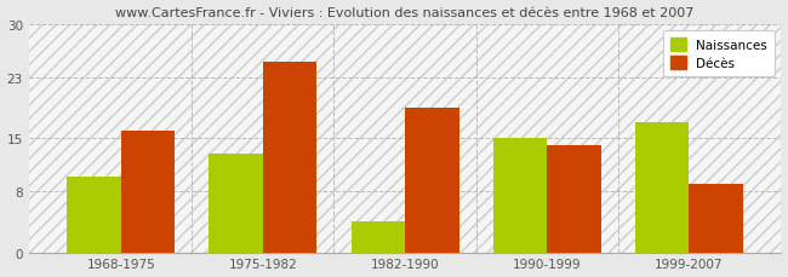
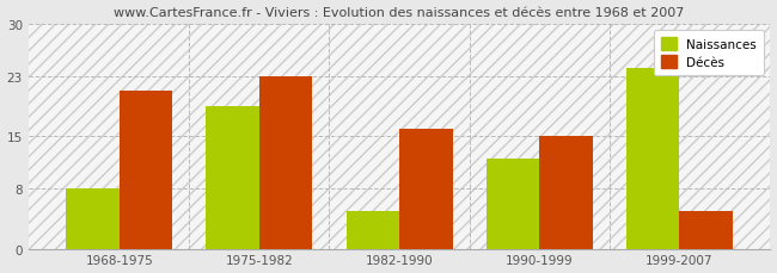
Naissances/1968-1975: 10 -> 8
Décès/1968-1975: 16 -> 21
Naissances/1975-1982: 13 -> 19
Décès/1975-1982: 25 -> 23
Naissances/1982-1990: 4 -> 5
Décès/1982-1990: 19 -> 16
Naissances/1990-1999: 15 -> 12
Décès/1990-1999: 14 -> 15
Naissances/1999-2007: 17 -> 24
Décès/1999-2007: 9 -> 5
